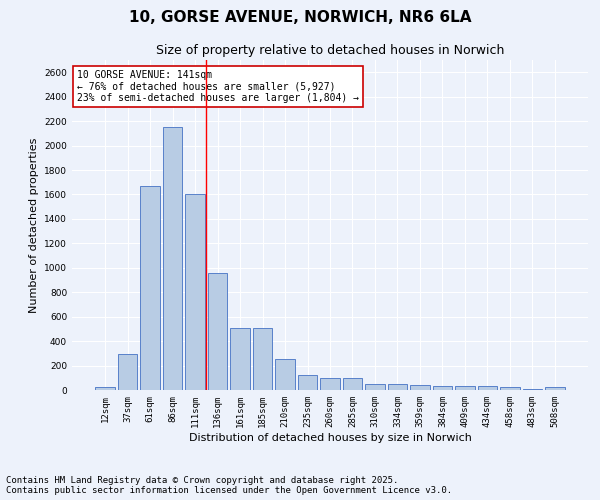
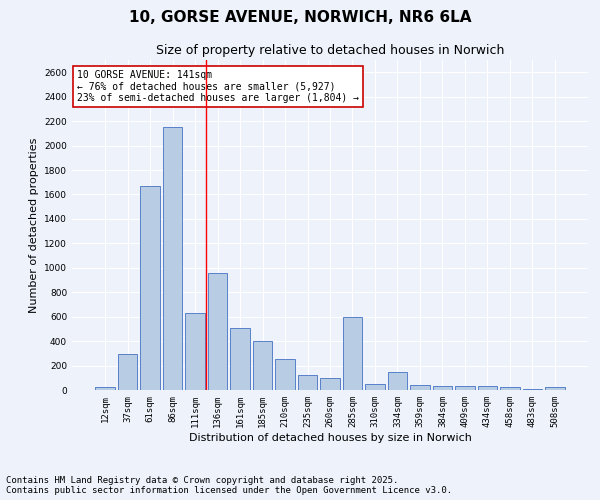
111sqm: 1600 -> 630
185sqm: 510 -> 400
285sqm: 100 -> 600
334sqm: 50 -> 150
